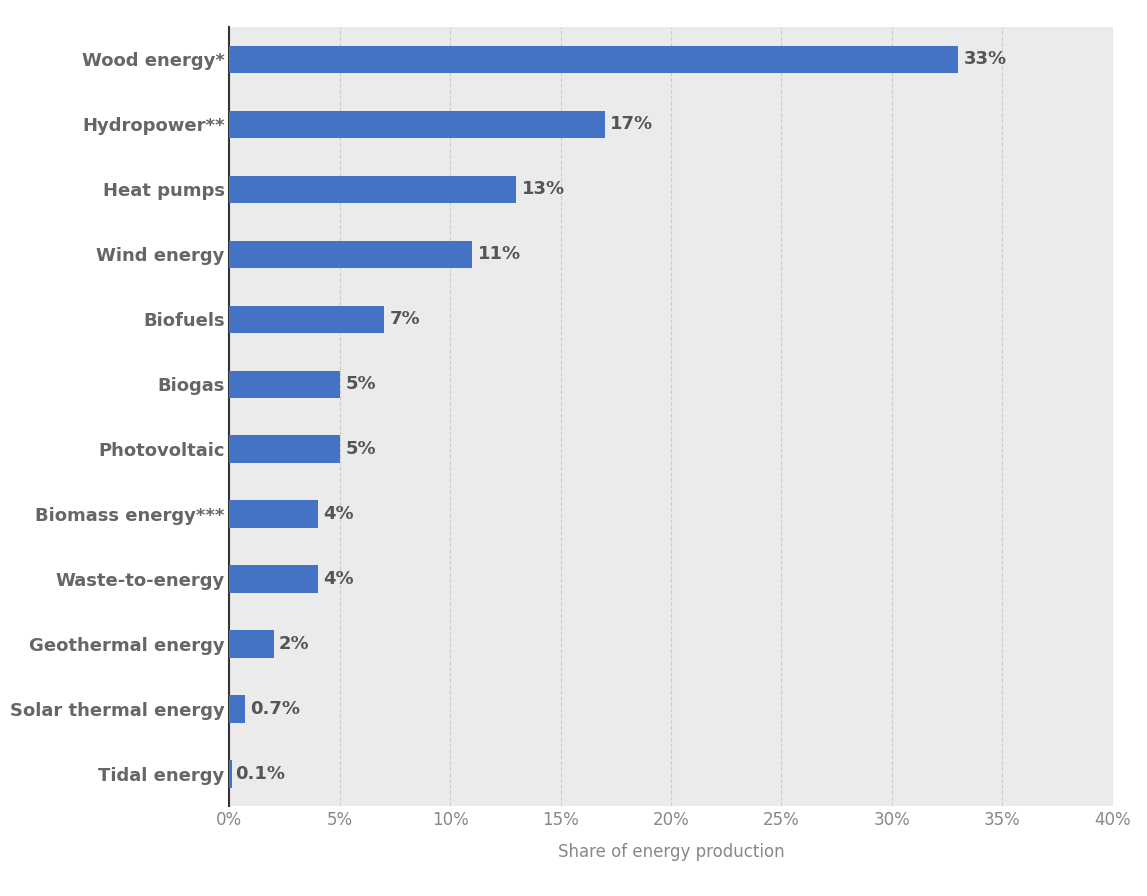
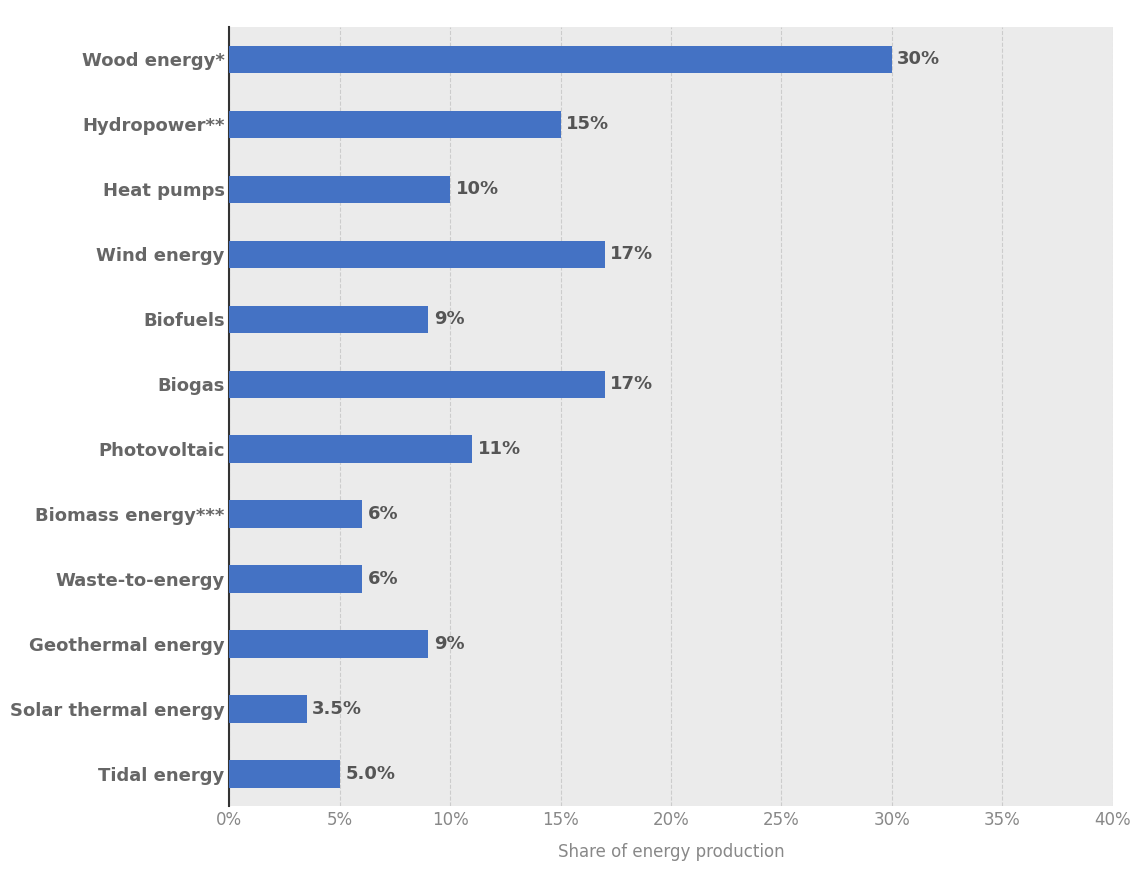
Wood energy*: 33% -> 30%
Hydropower**: 17% -> 15%
Heat pumps: 13% -> 10%
Wind energy: 11% -> 17%
Biofuels: 7% -> 9%
Biogas: 5% -> 17%
Photovoltaic: 5% -> 11%
Biomass energy***: 4% -> 6%
Waste-to-energy: 4% -> 6%
Geothermal energy: 2% -> 9%
Solar thermal energy: 0.7% -> 3.5%
Tidal energy: 0.1% -> 5.0%
